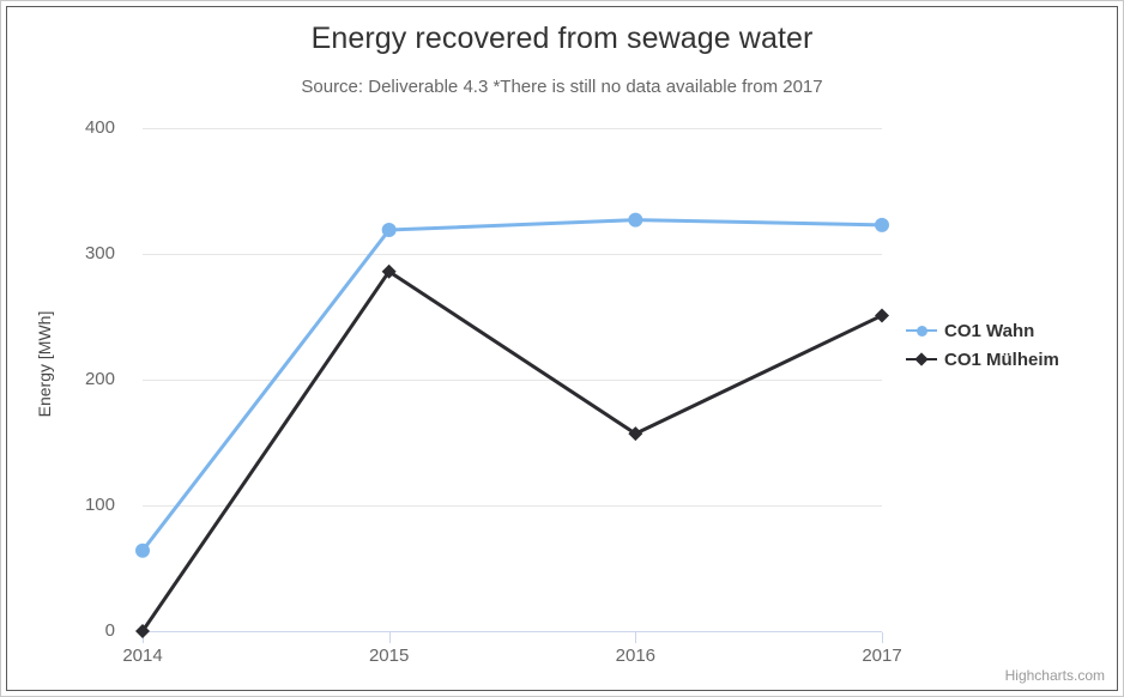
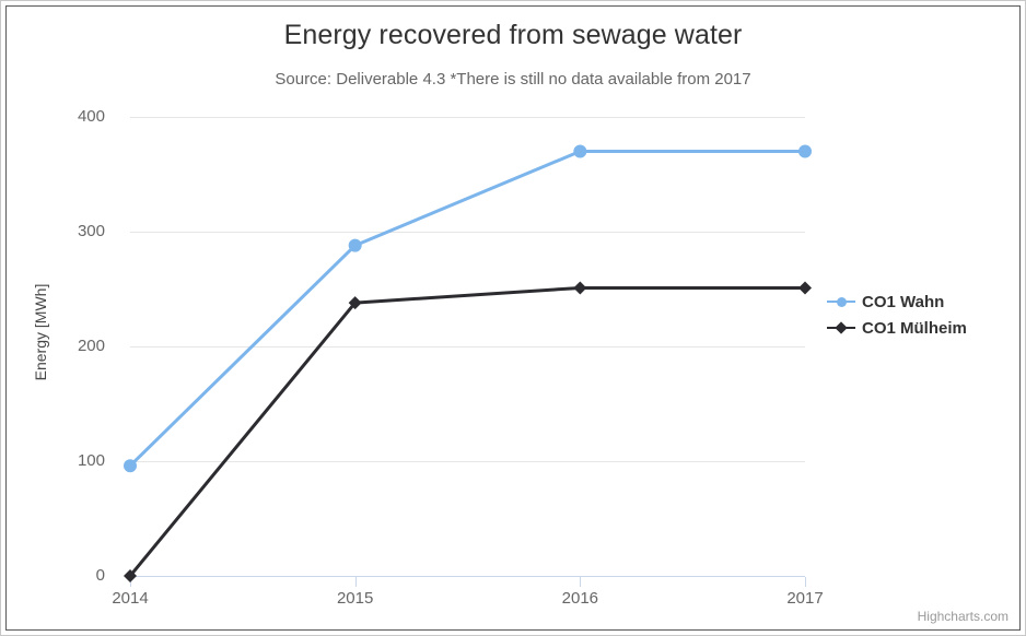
CO1 Wahn/2014: 64 -> 96
CO1 Wahn/2015: 319 -> 288
CO1 Mülheim/2015: 286 -> 238
CO1 Wahn/2016: 327 -> 370
CO1 Mülheim/2016: 157 -> 251
CO1 Wahn/2017: 323 -> 370
